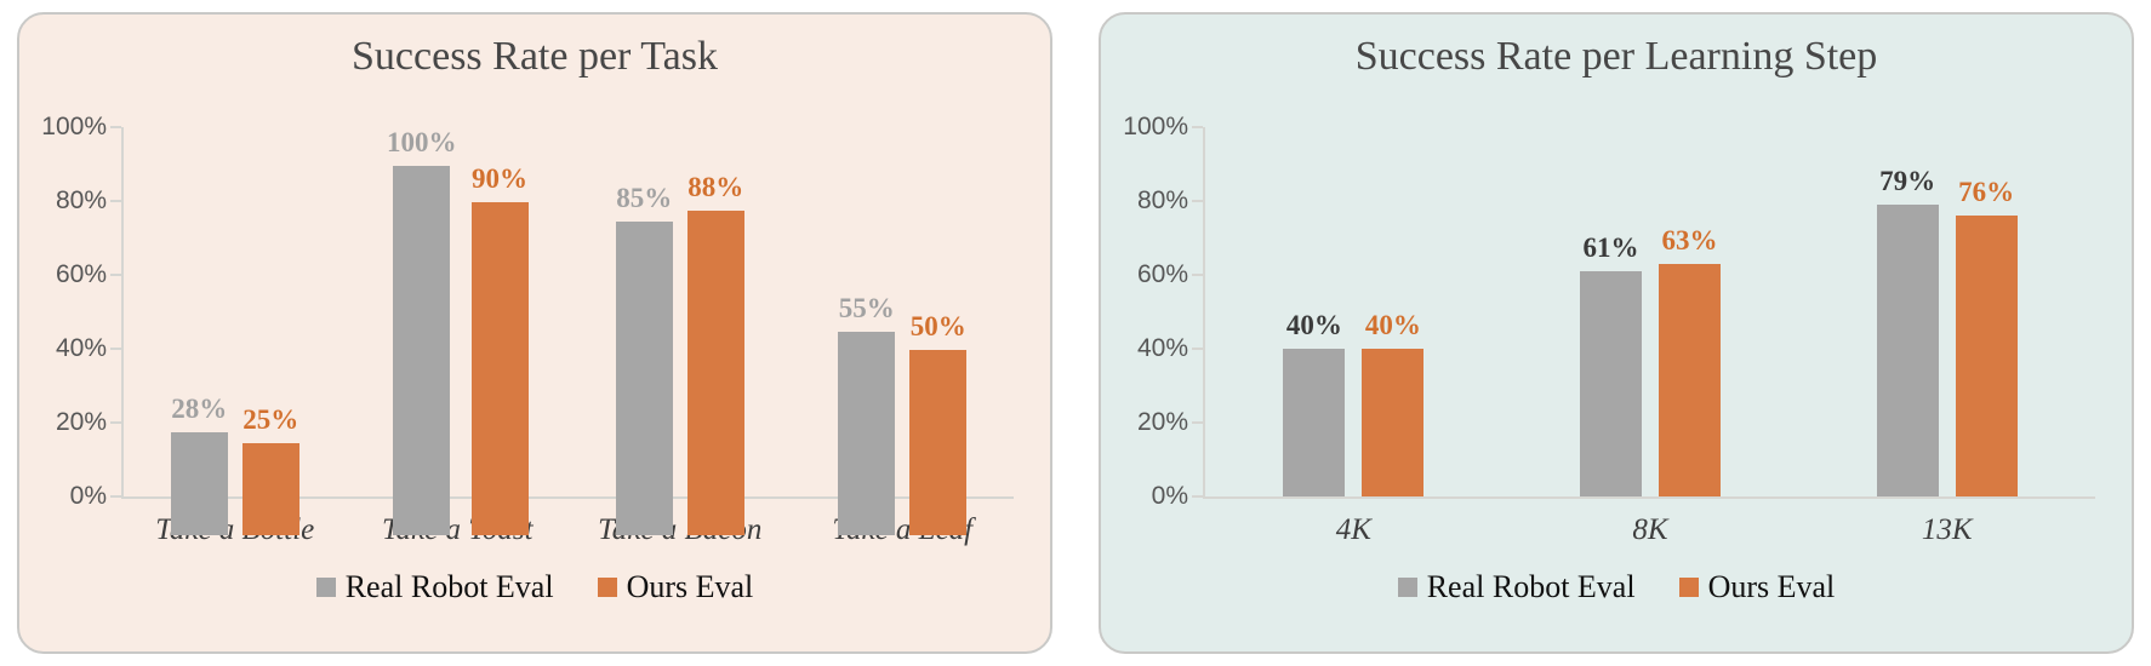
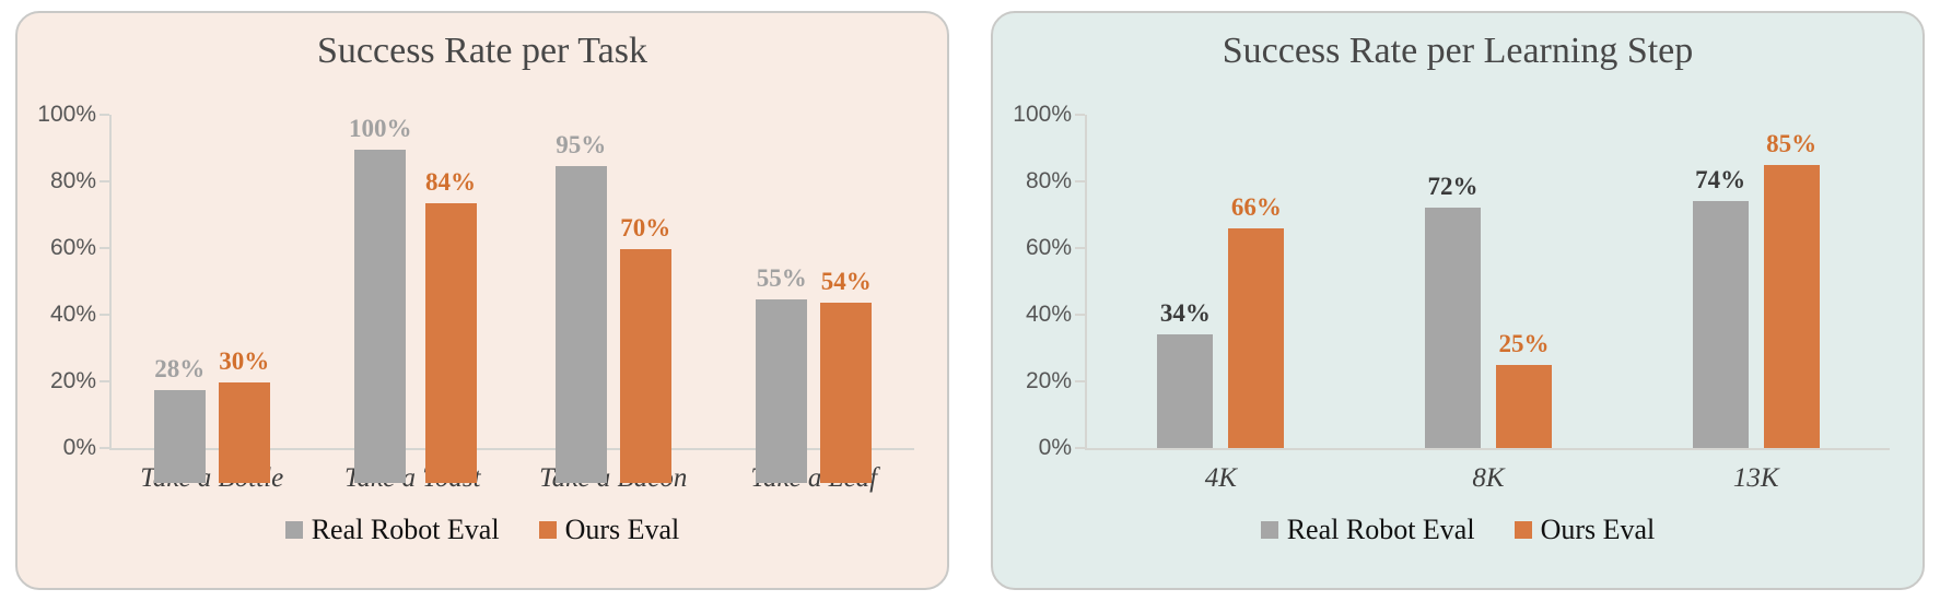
Success Rate per Task/Ours Eval/Take a Bottle: 25% -> 30%
Success Rate per Task/Ours Eval/Take a Toast: 90% -> 84%
Success Rate per Task/Real Robot Eval/Take a Bacon: 85% -> 95%
Success Rate per Task/Ours Eval/Take a Bacon: 88% -> 70%
Success Rate per Task/Ours Eval/Take a Leaf: 50% -> 54%
Success Rate per Learning Step/Real Robot Eval/4K: 40% -> 34%
Success Rate per Learning Step/Ours Eval/4K: 40% -> 66%
Success Rate per Learning Step/Real Robot Eval/8K: 61% -> 72%
Success Rate per Learning Step/Ours Eval/8K: 63% -> 25%
Success Rate per Learning Step/Real Robot Eval/13K: 79% -> 74%
Success Rate per Learning Step/Ours Eval/13K: 76% -> 85%
